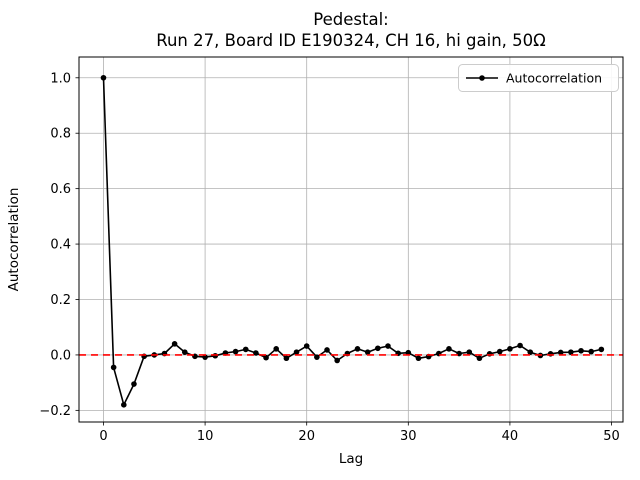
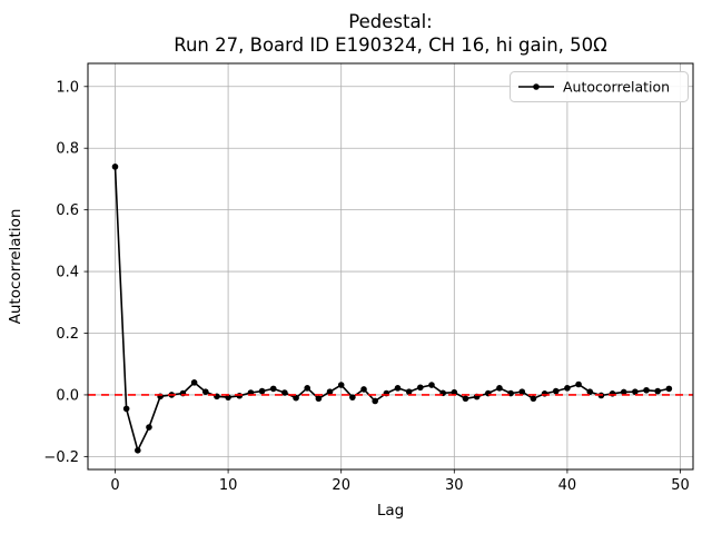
0: 1.00 -> 0.74
